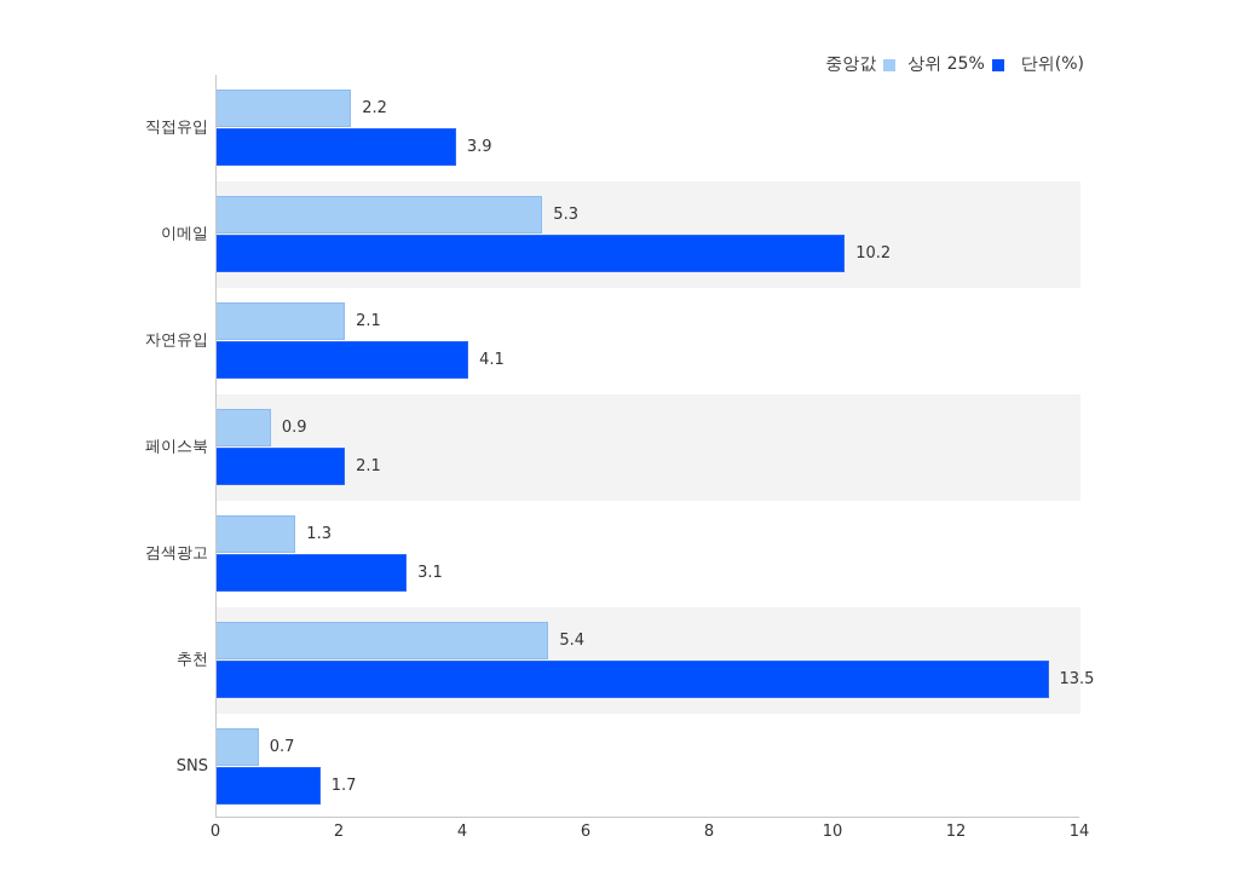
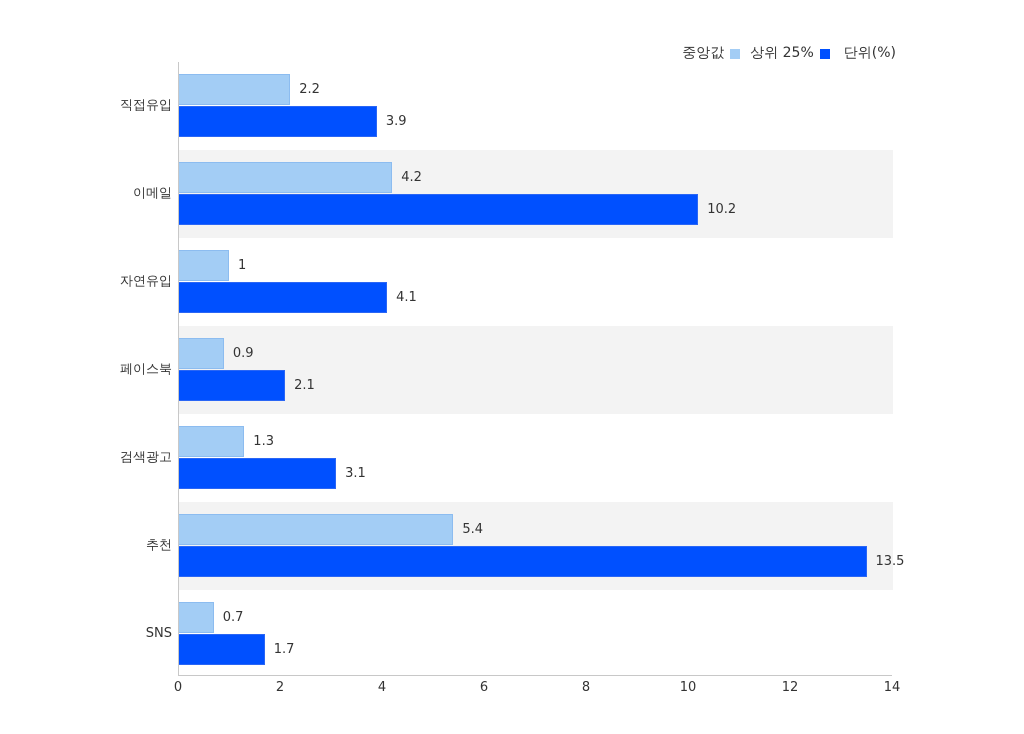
중앙값/이메일: 5.3 -> 4.2
중앙값/자연유입: 2.1 -> 1
